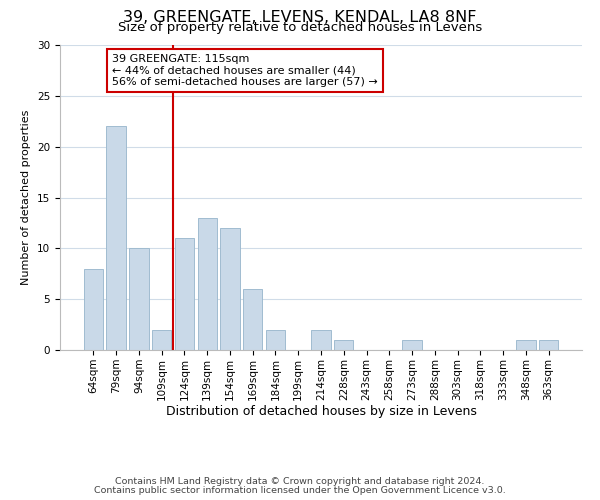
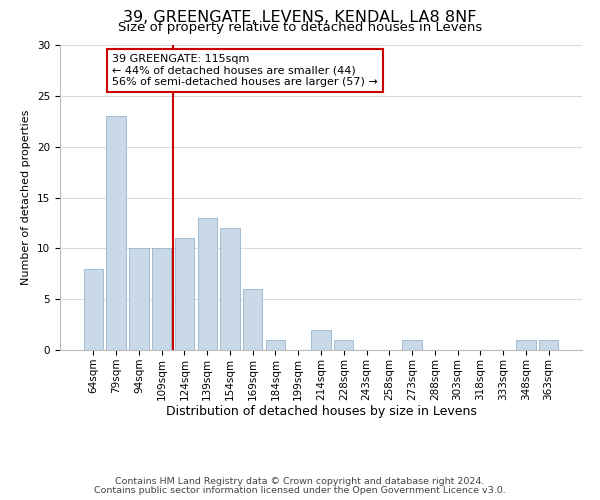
79sqm: 22 -> 23
109sqm: 2 -> 10
184sqm: 2 -> 1
